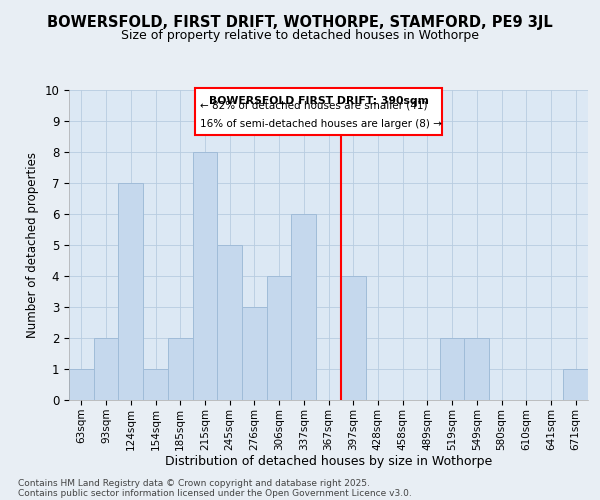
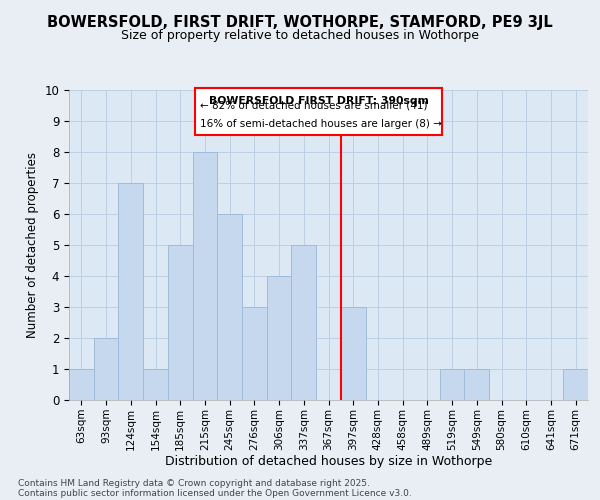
185sqm: 2 -> 5
245sqm: 5 -> 6
337sqm: 6 -> 5
397sqm: 4 -> 3
519sqm: 2 -> 1
549sqm: 2 -> 1
